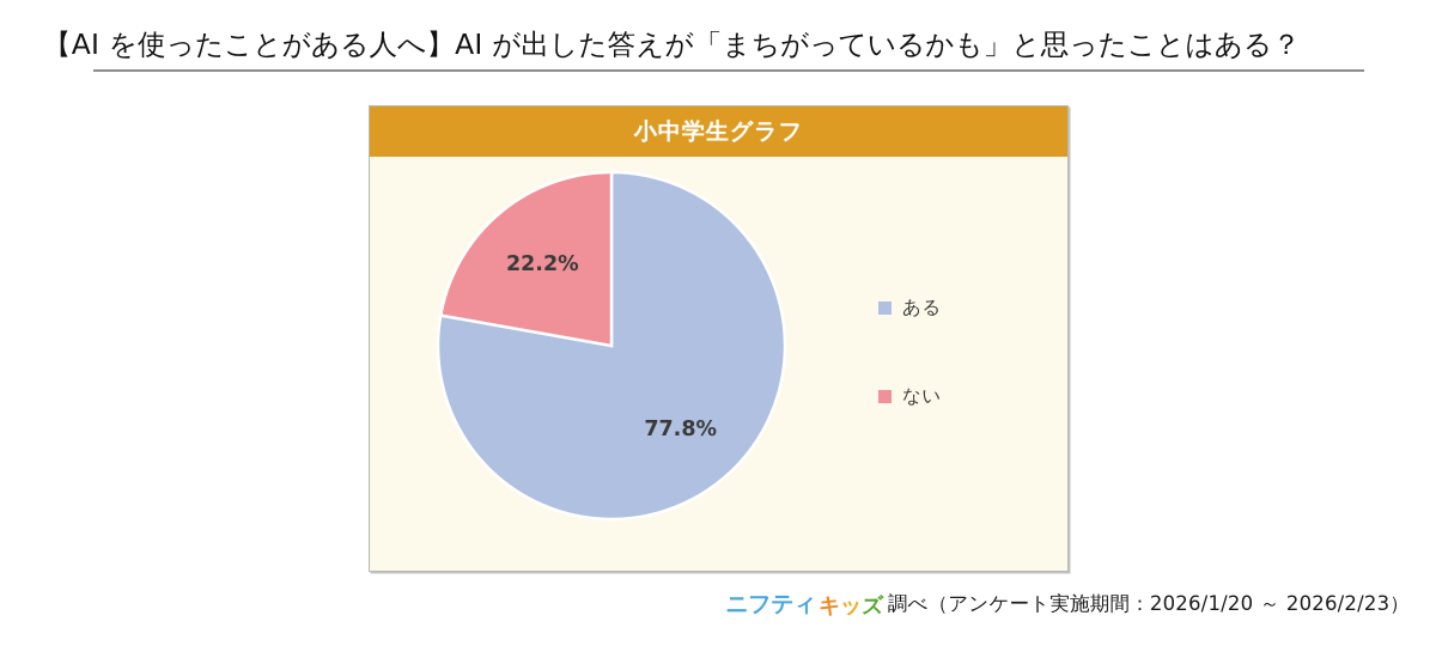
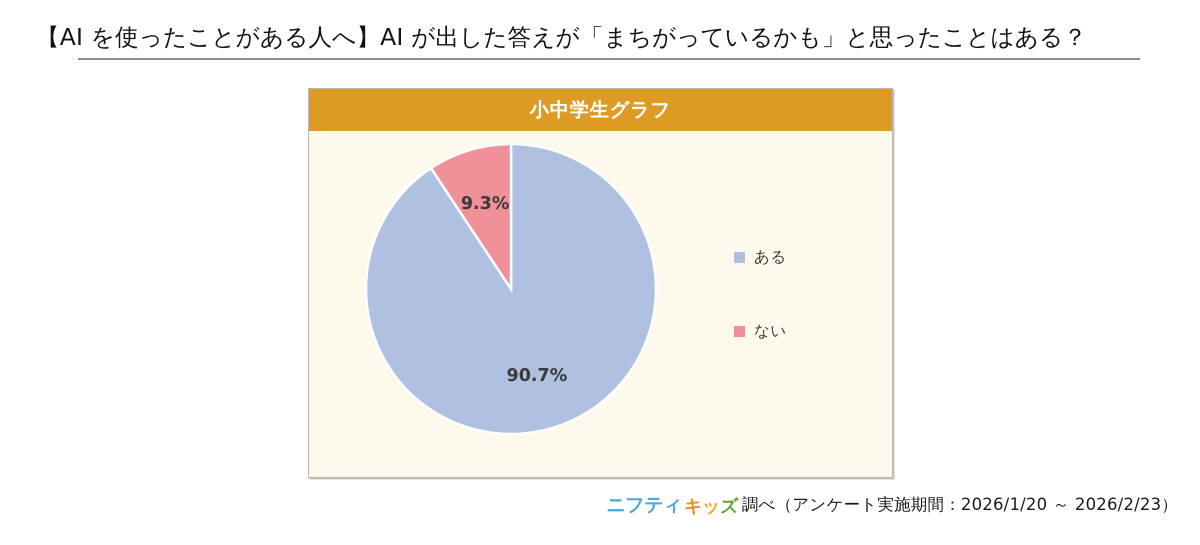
ある: 77.8% -> 90.7%
ない: 22.2% -> 9.3%
